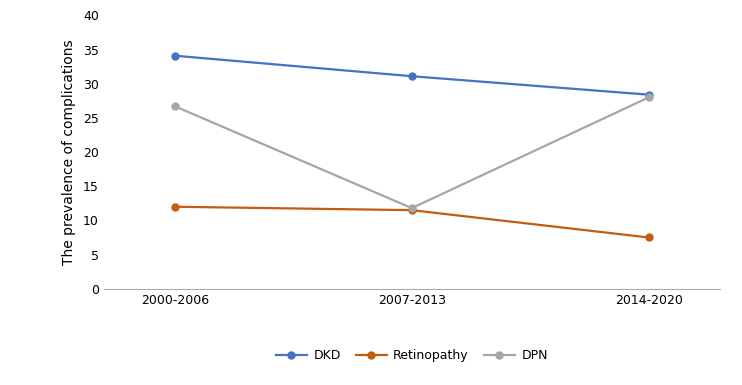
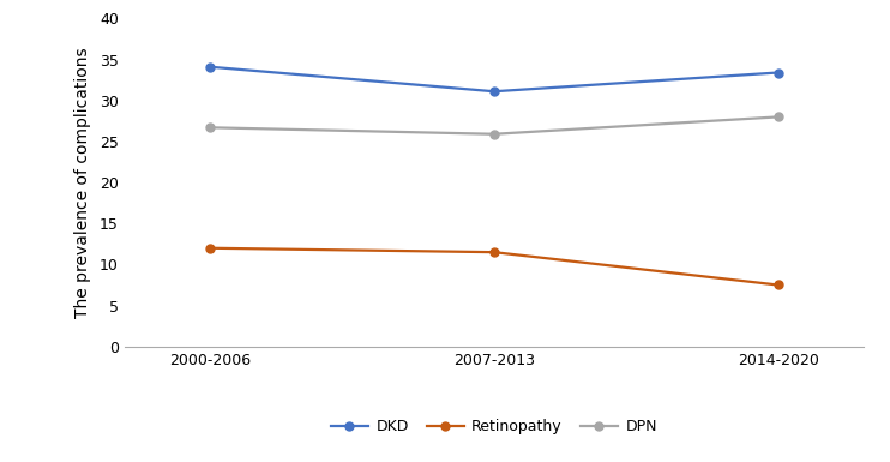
DPN/2007-2013: 11.8 -> 25.9
DKD/2014-2020: 28.4 -> 33.4
